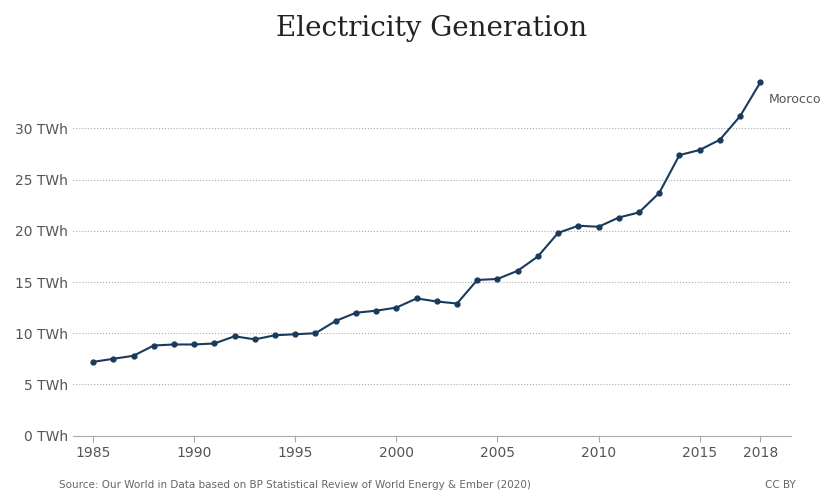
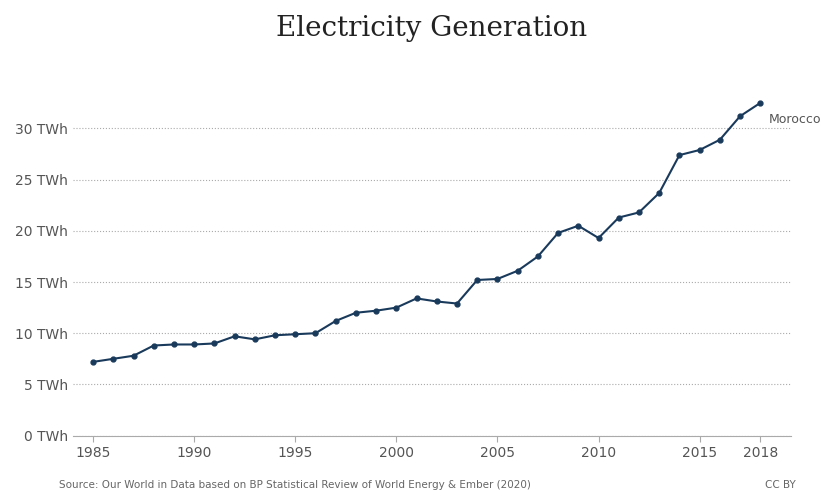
2010: 20.4 TWh -> 19.3 TWh
2018: 34.5 TWh -> 32.5 TWh
